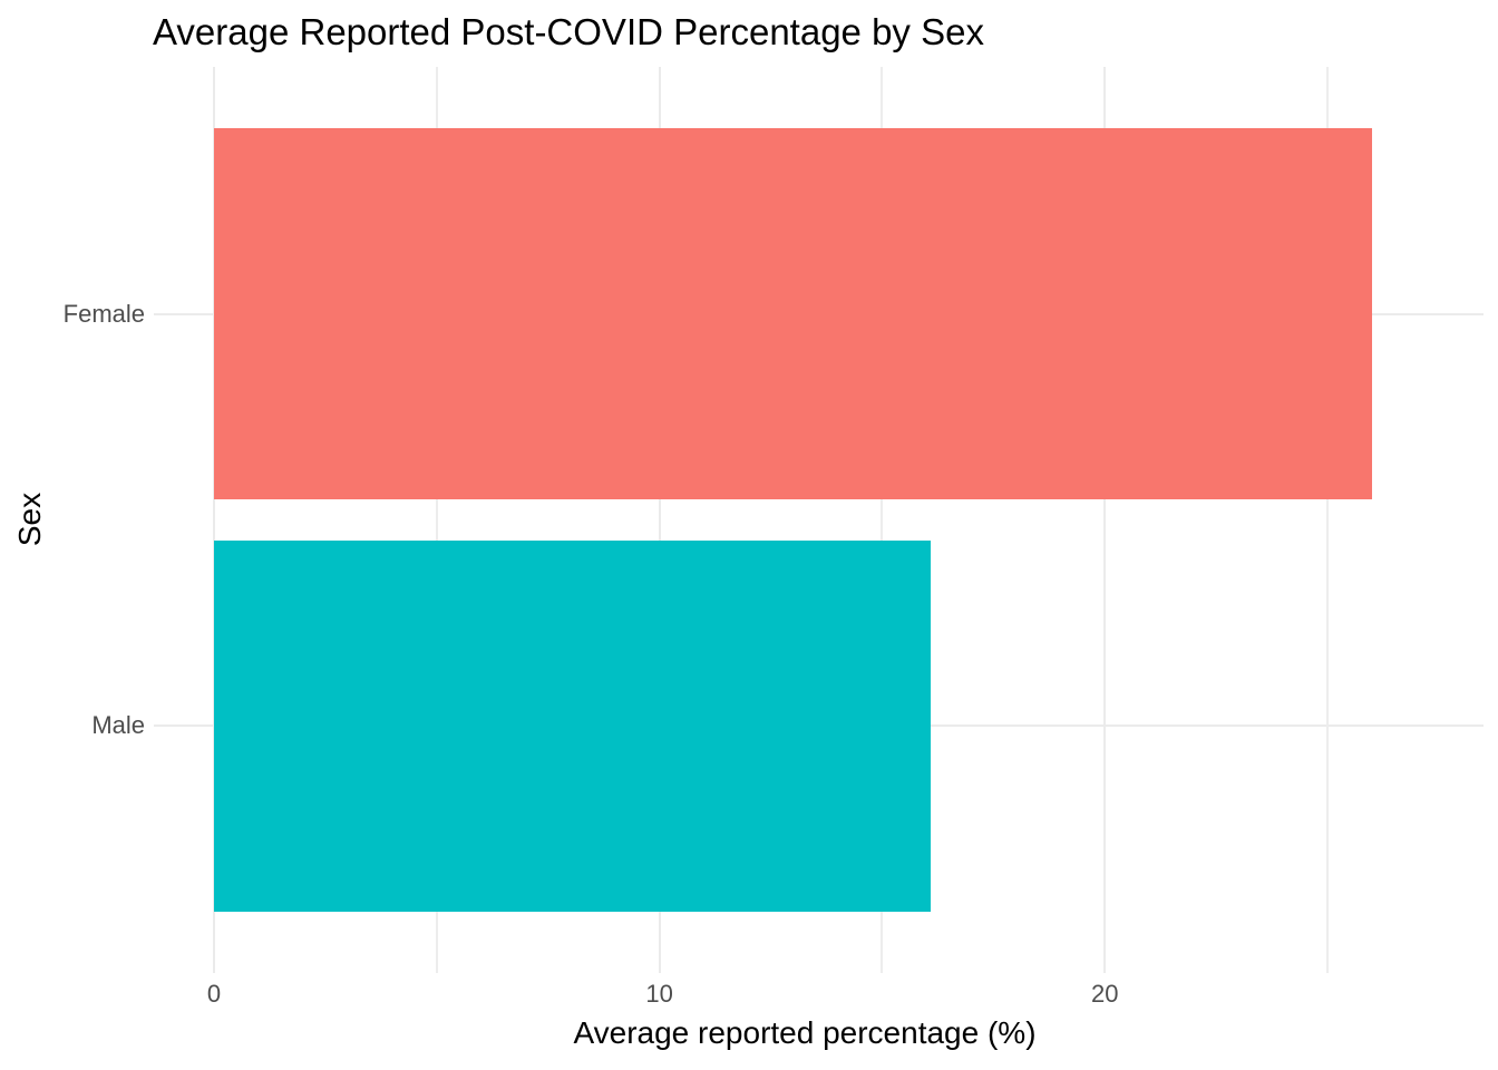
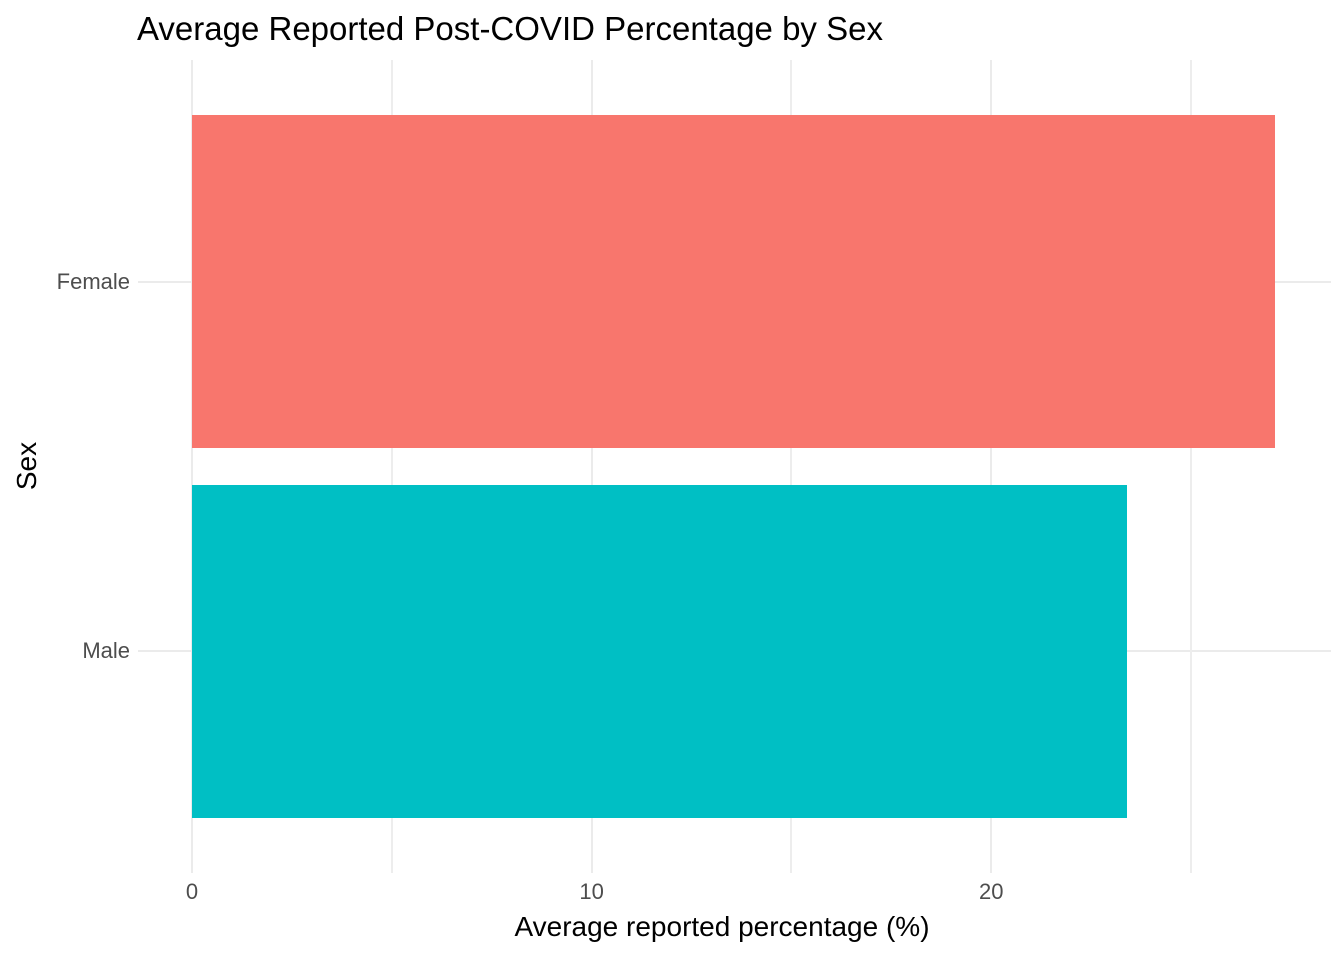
Female: 26.0 -> 27.1
Male: 16.1 -> 23.4
